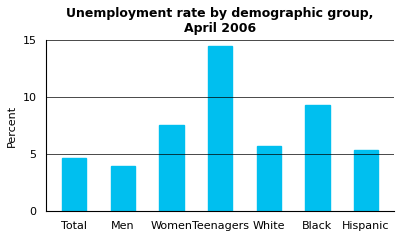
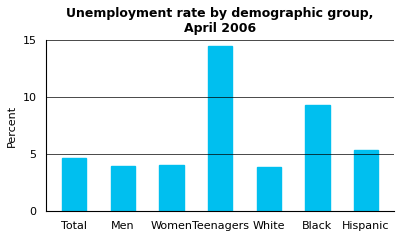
Women: 7.6 -> 4.1
White: 5.7 -> 3.9
